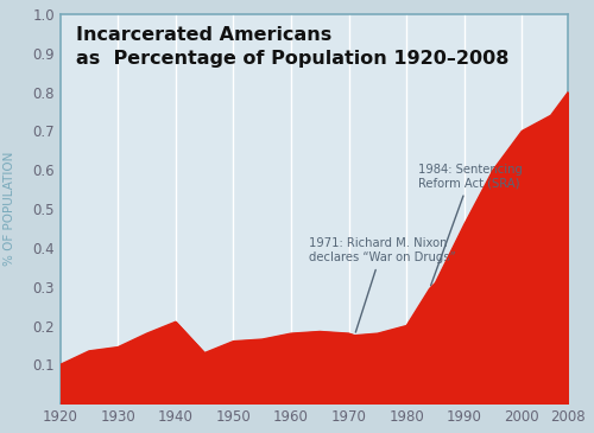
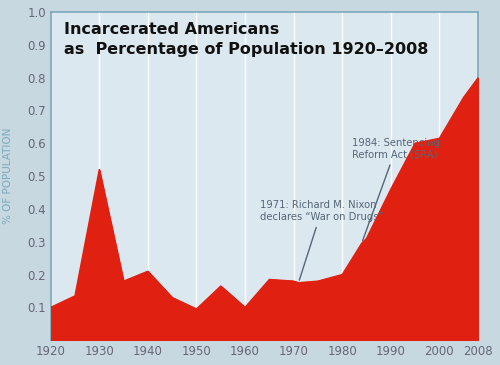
1930: 0.145 -> 0.520
1950: 0.160 -> 0.095
1960: 0.180 -> 0.100
2000: 0.700 -> 0.615
